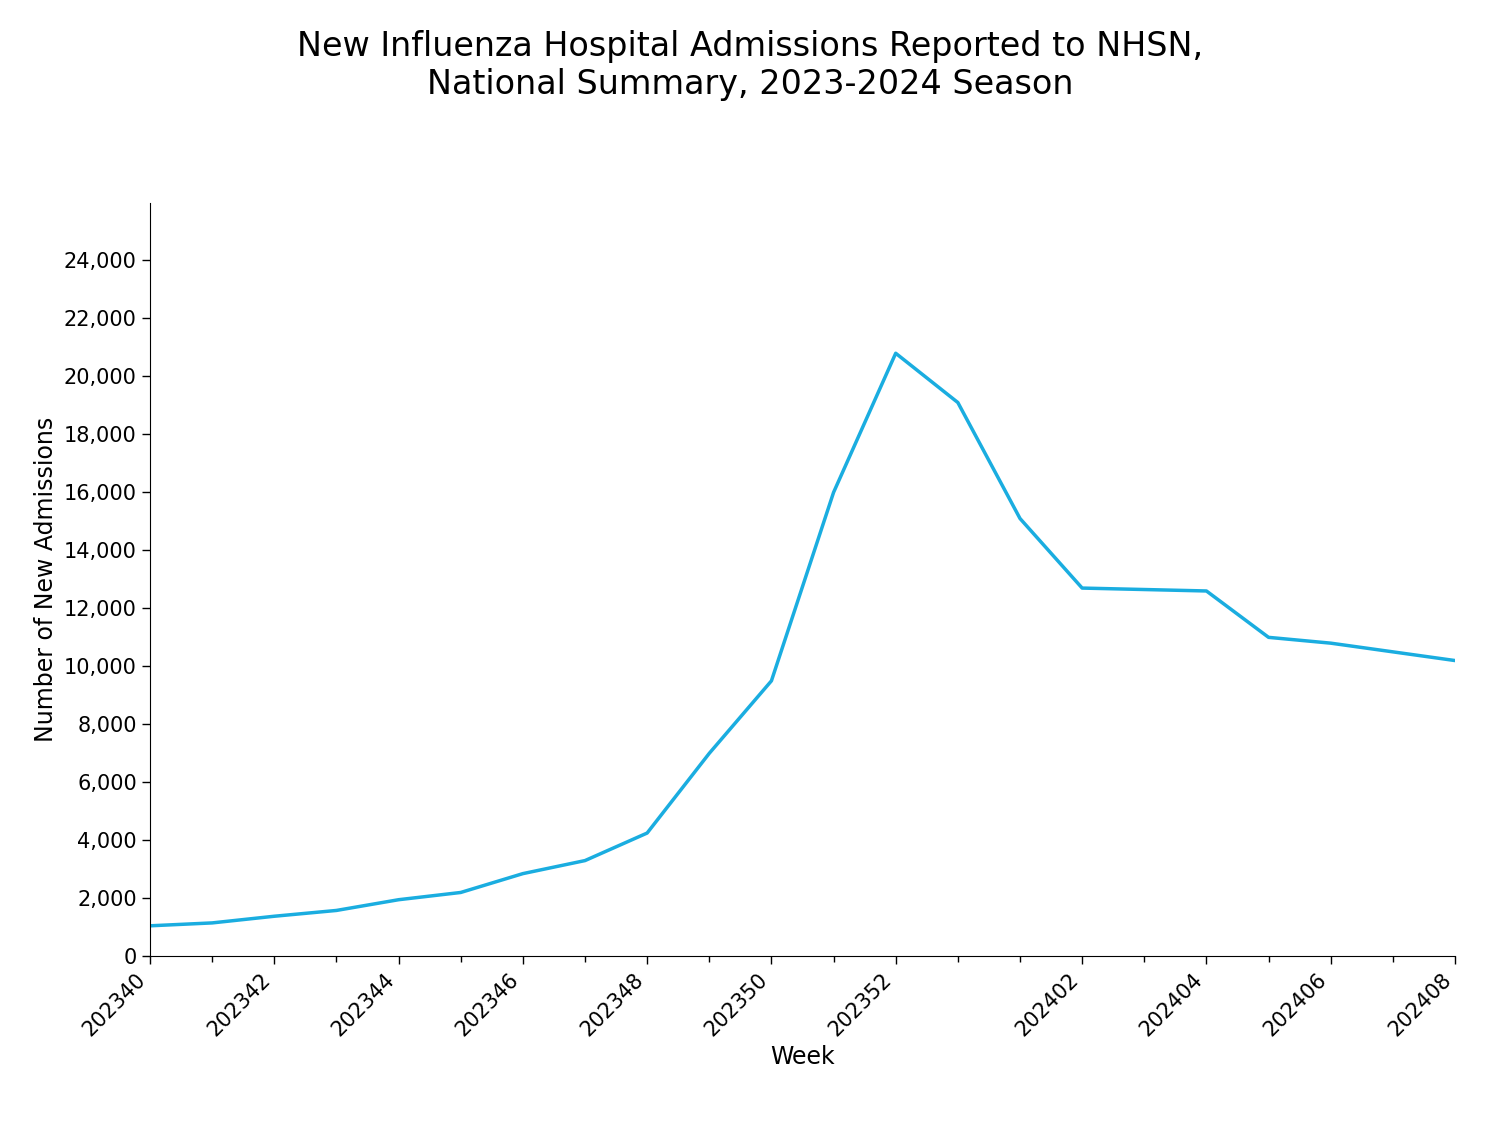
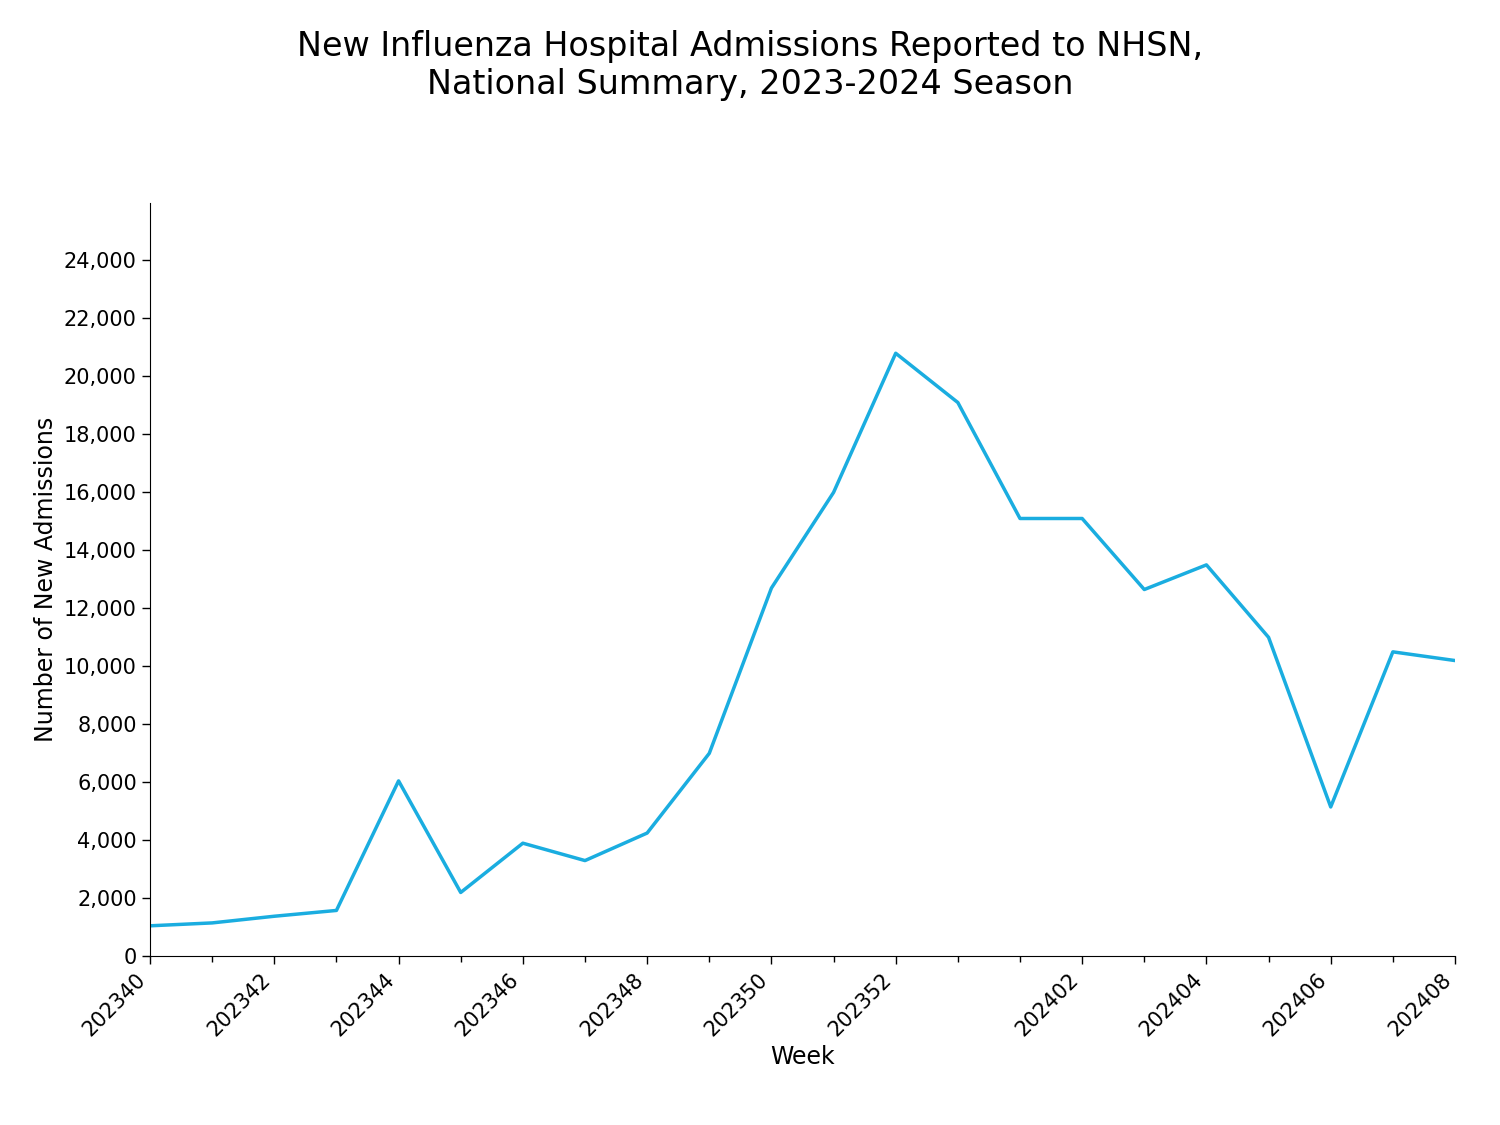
202344: 1,950 -> 6,050
202346: 2,850 -> 3,900
202350: 9,500 -> 12,700
202402: 12,700 -> 15,100
202404: 12,600 -> 13,500
202406: 10,800 -> 5,150
